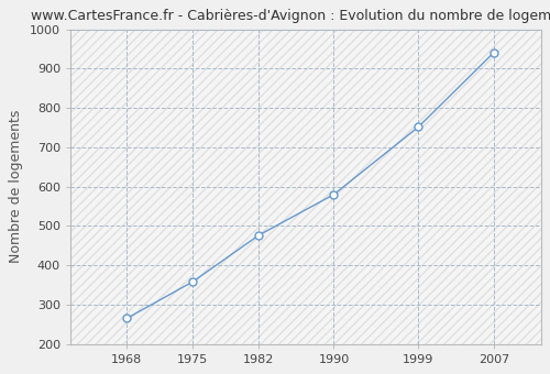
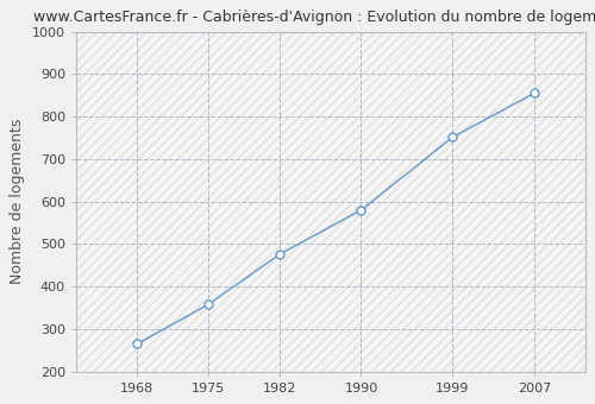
2007: 941 -> 855
